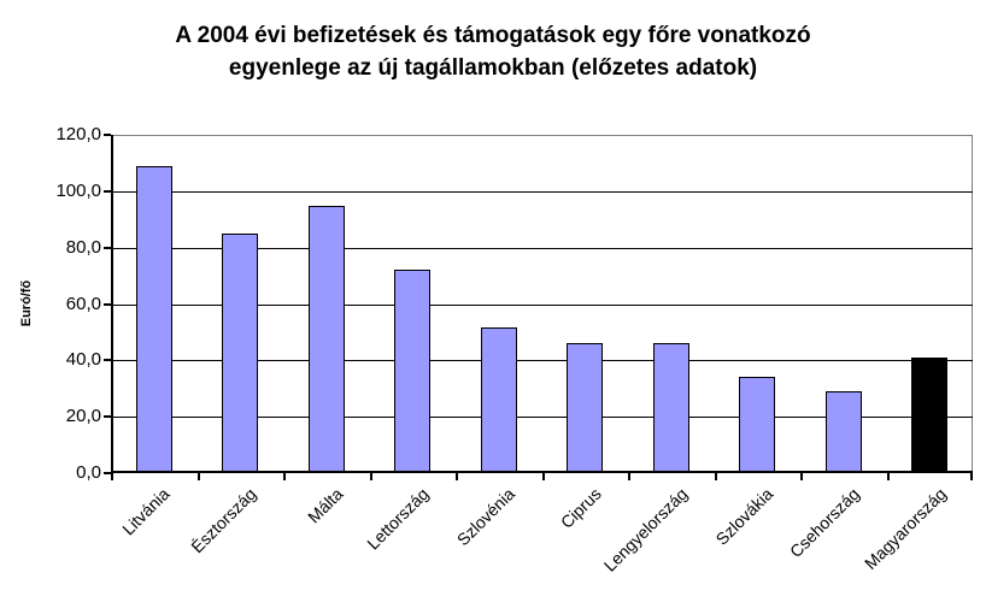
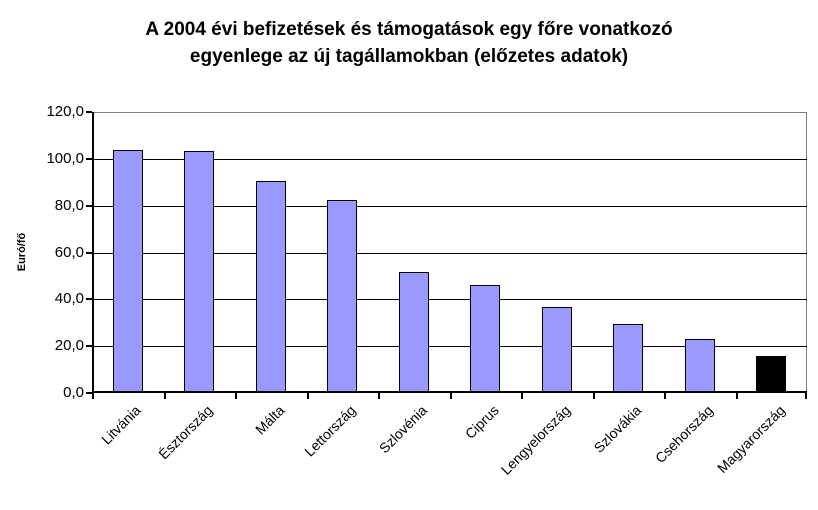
Litvánia: 109 -> 104
Észtország: 85 -> 103
Málta: 95 -> 91
Lettország: 72 -> 82
Lengyelország: 46 -> 37
Szlovákia: 34 -> 30
Csehország: 29 -> 23
Magyarország: 41 -> 16
